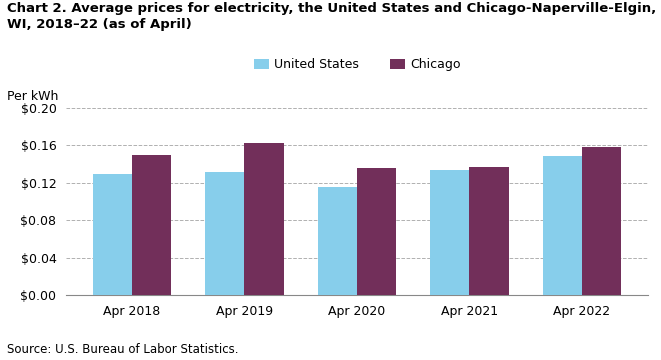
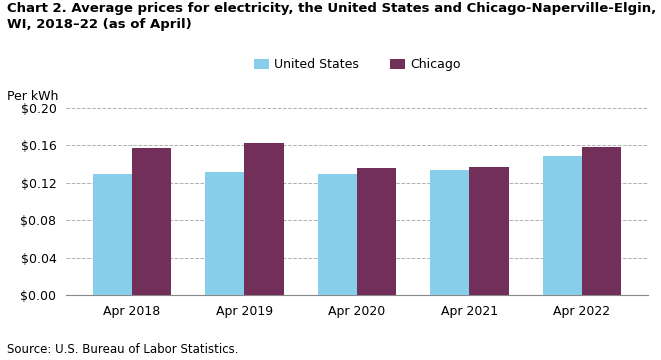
Chicago/Apr 2018: $0.150 -> $0.157
United States/Apr 2020: $0.116 -> $0.129
